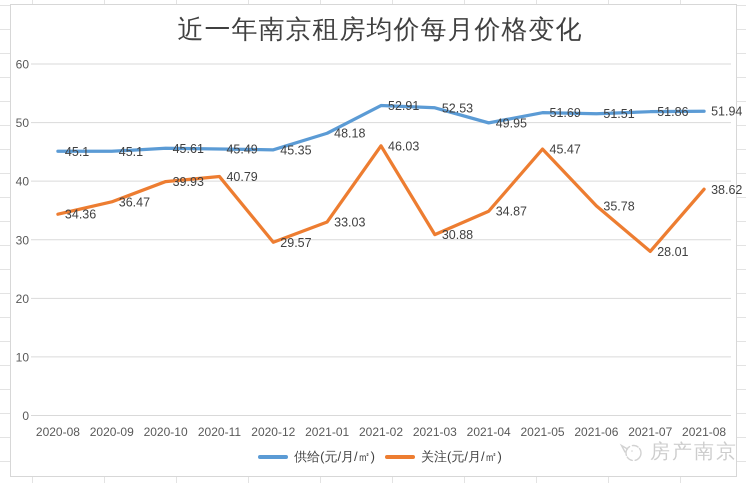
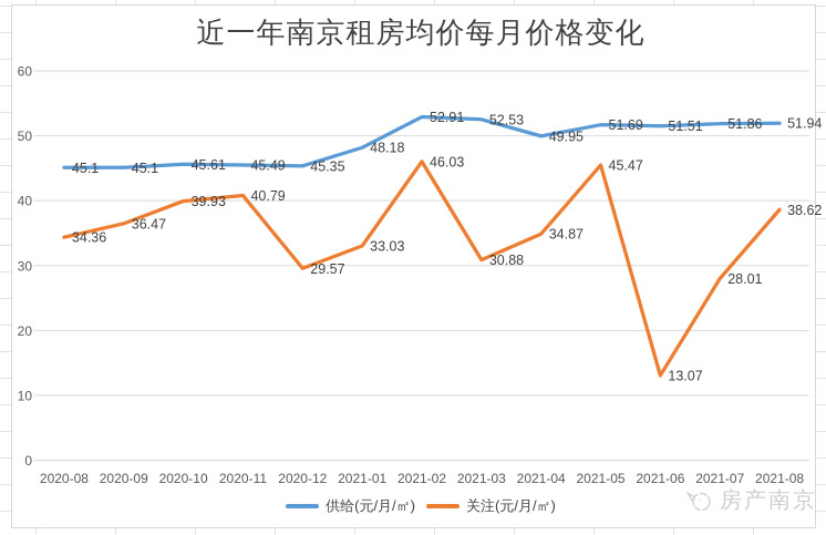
关注(元/月/㎡)/2021-06: 35.78 -> 13.07
